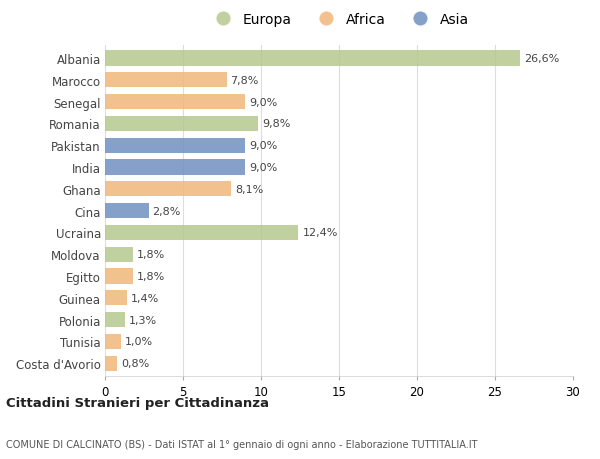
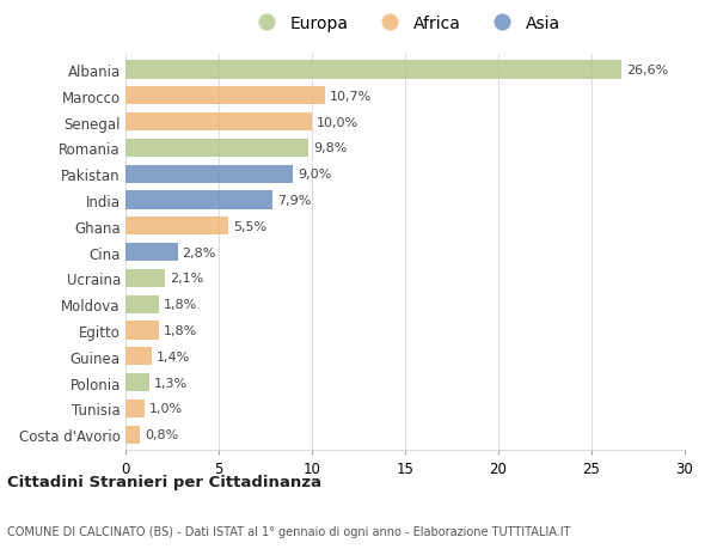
Marocco: 7,8% -> 10,7%
Senegal: 9,0% -> 10,0%
India: 9,0% -> 7,9%
Ghana: 8,1% -> 5,5%
Ucraina: 12,4% -> 2,1%
